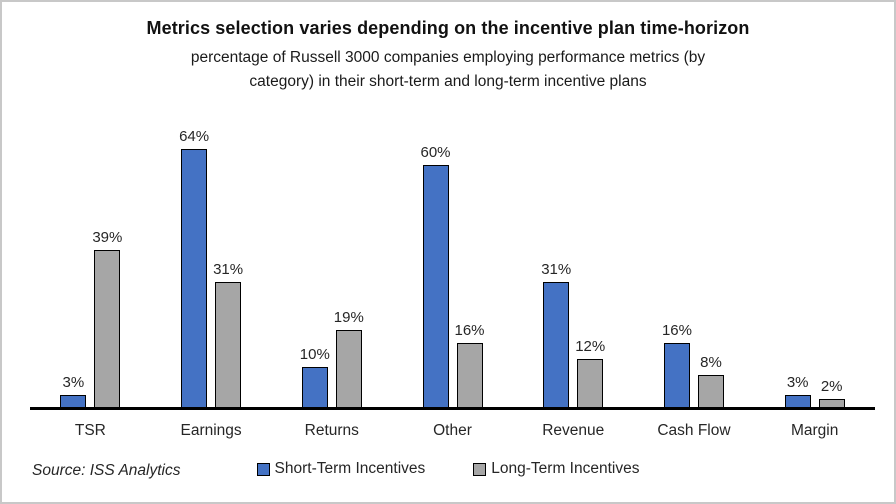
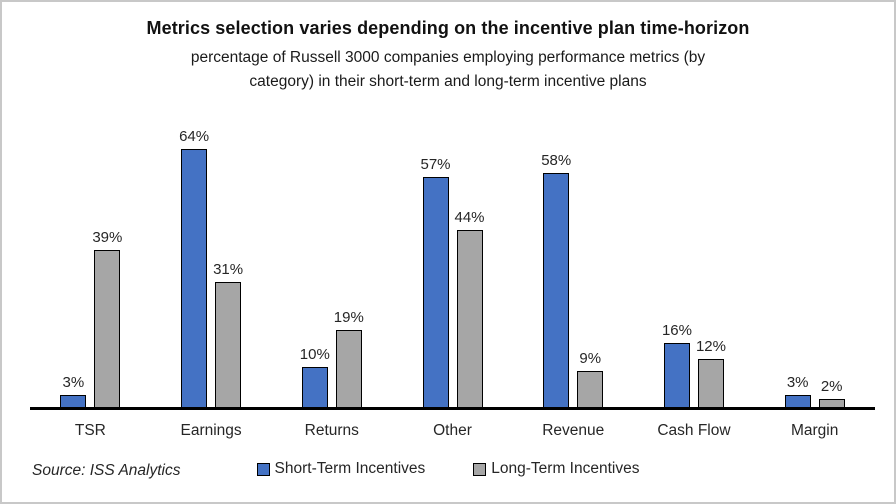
Short-Term Incentives/Other: 60% -> 57%
Long-Term Incentives/Other: 16% -> 44%
Short-Term Incentives/Revenue: 31% -> 58%
Long-Term Incentives/Revenue: 12% -> 9%
Long-Term Incentives/Cash Flow: 8% -> 12%
